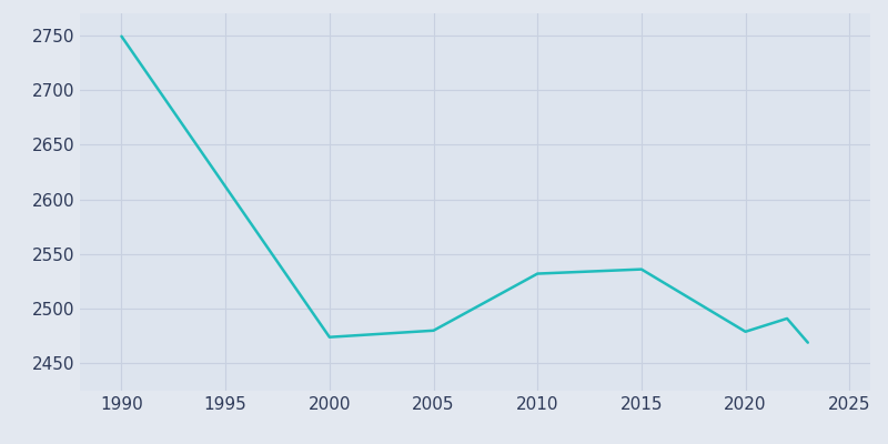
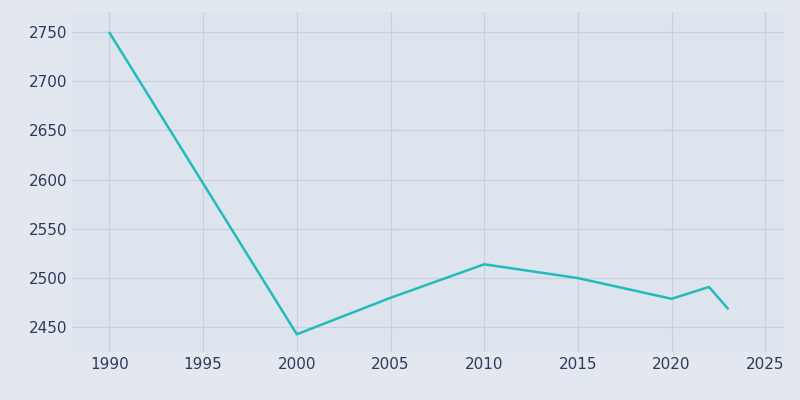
2000: 2474 -> 2443
2010: 2532 -> 2514
2015: 2536 -> 2500
